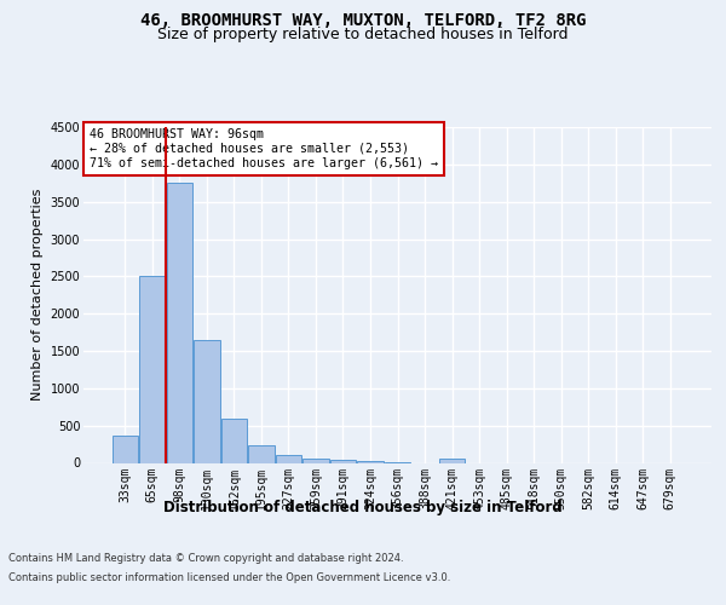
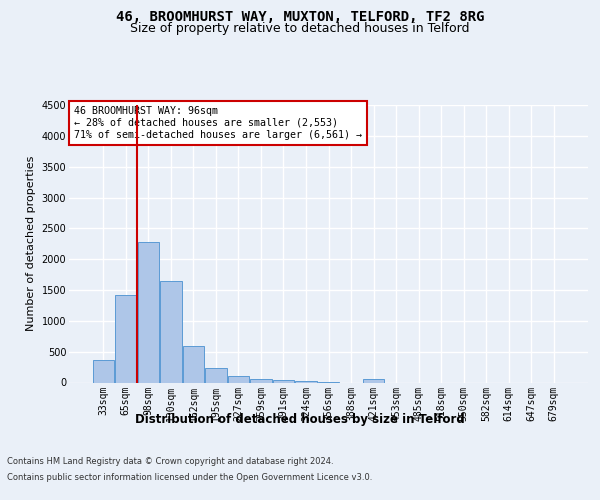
65sqm: 2500 -> 1420
98sqm: 3750 -> 2280
